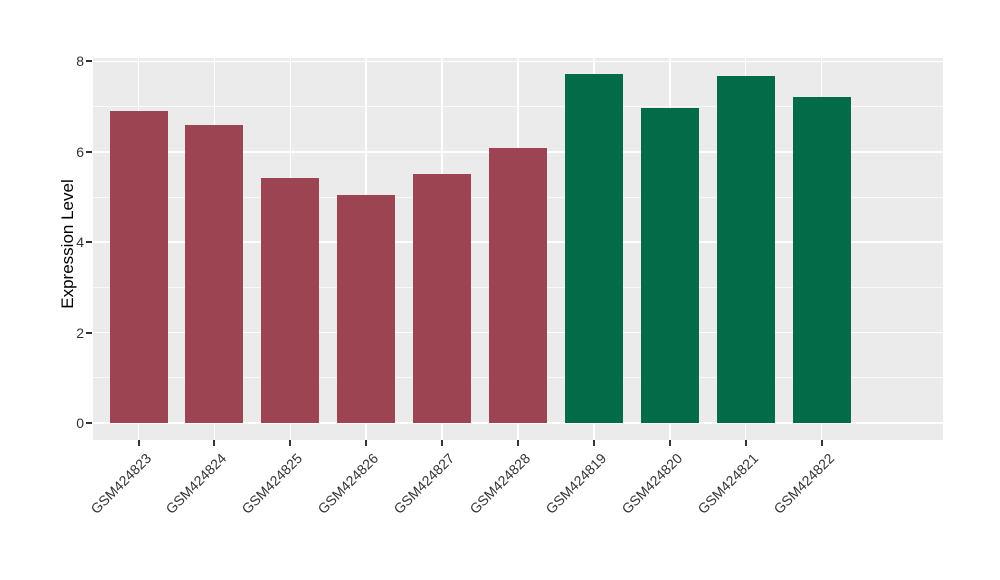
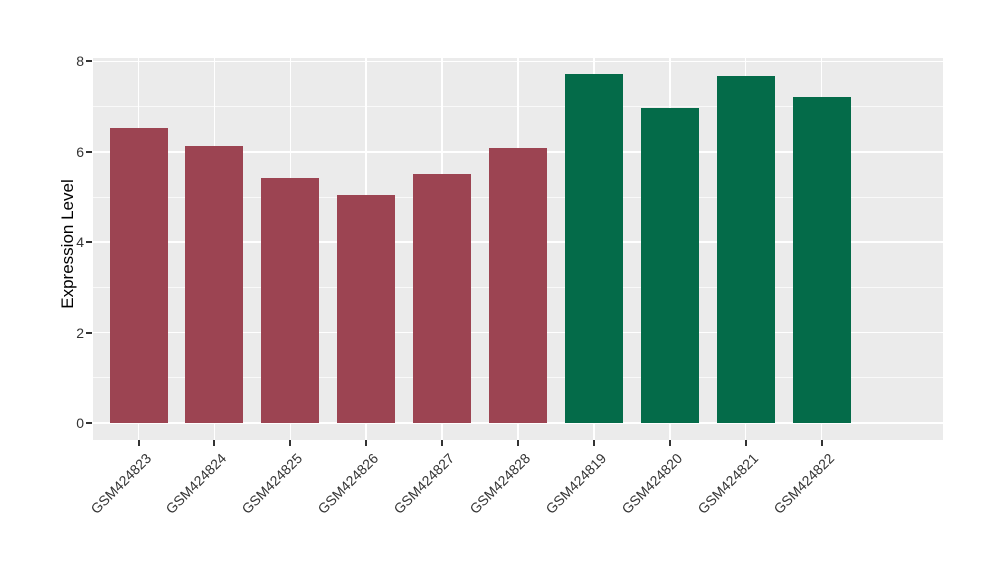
GSM424823: 6.9 -> 6.5
GSM424824: 6.6 -> 6.1
